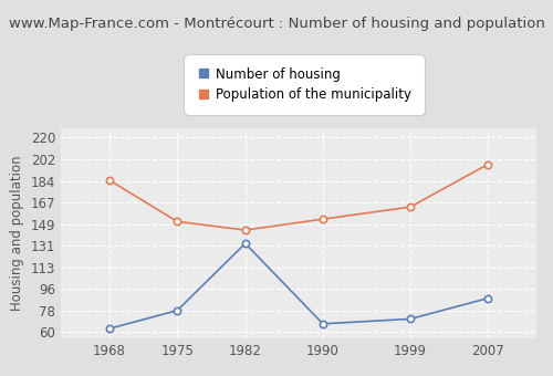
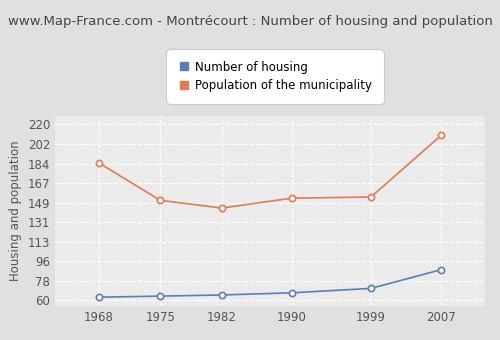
Number of housing/1975: 78 -> 64
Number of housing/1982: 133 -> 65
Population of the municipality/1999: 163 -> 154
Population of the municipality/2007: 198 -> 210
